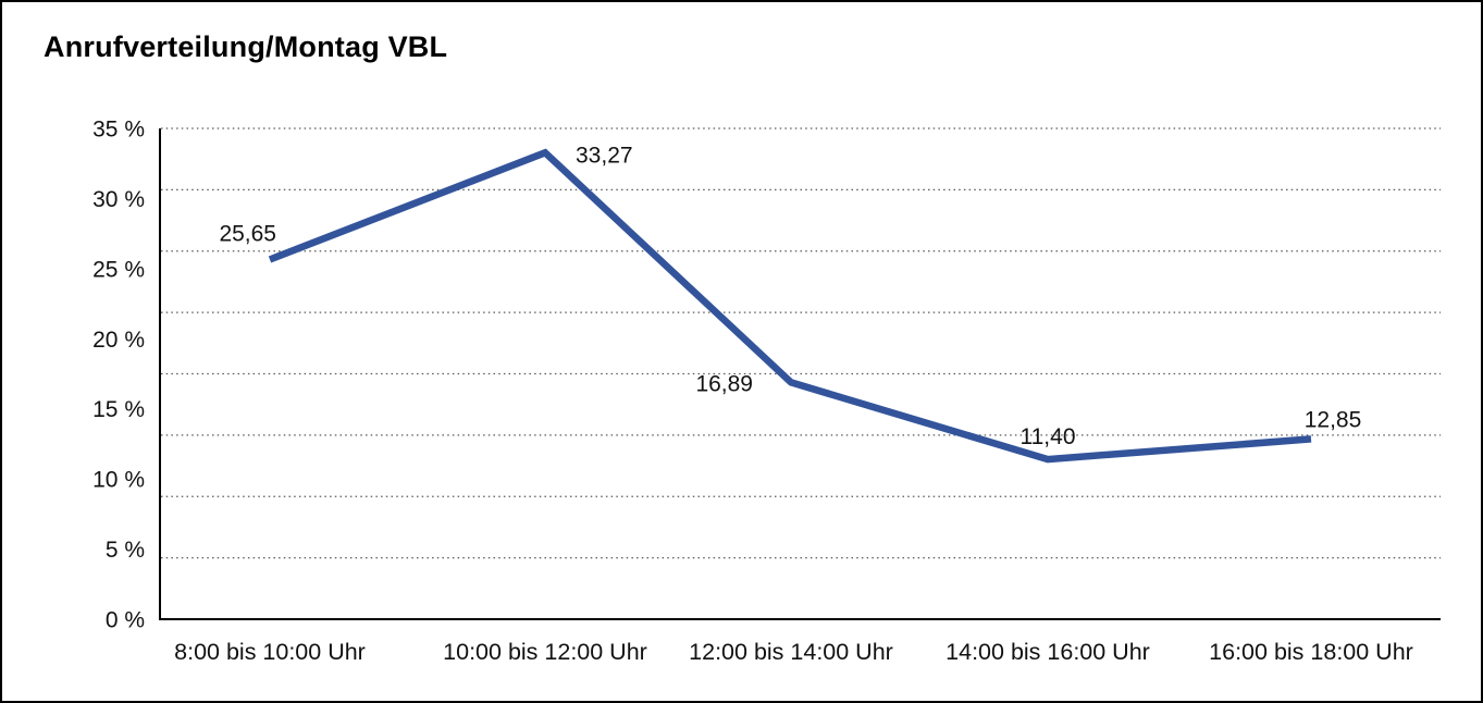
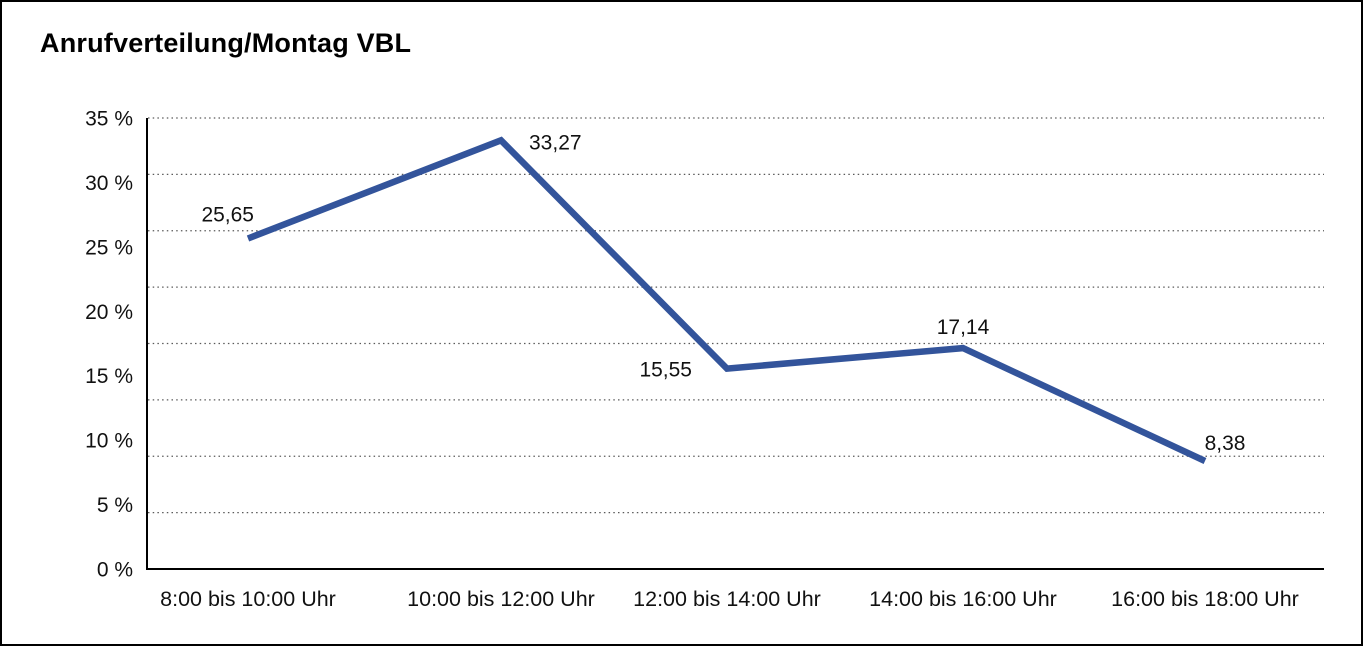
12:00 bis 14:00 Uhr: 16,89 -> 15,55
14:00 bis 16:00 Uhr: 11,40 -> 17,14
16:00 bis 18:00 Uhr: 12,85 -> 8,38
